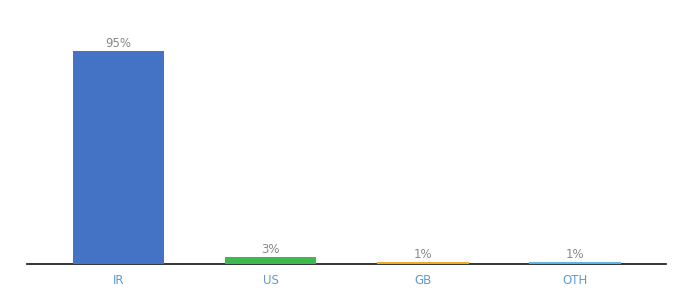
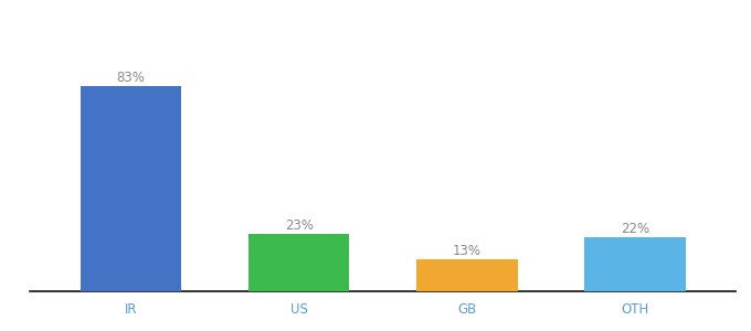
IR: 95% -> 83%
US: 3% -> 23%
GB: 1% -> 13%
OTH: 1% -> 22%
